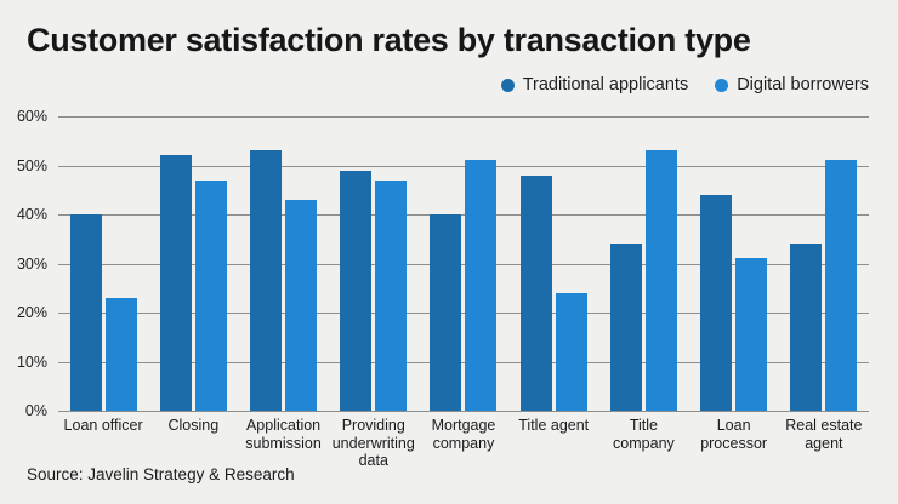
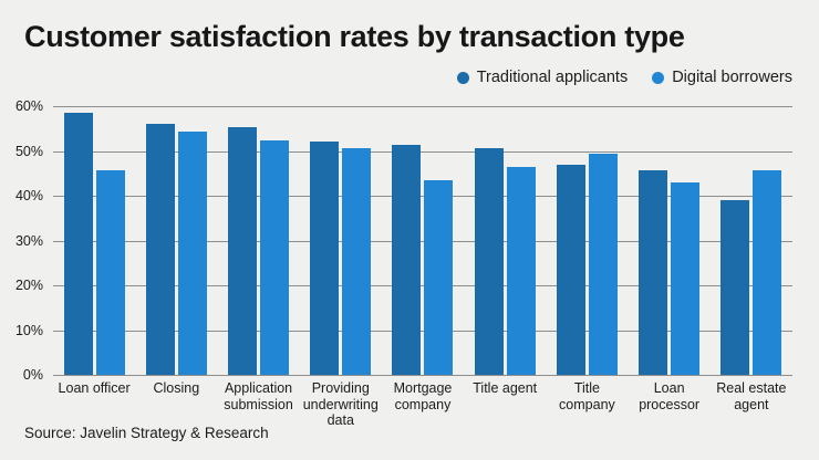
Traditional applicants/Loan officer: 40% -> 58%
Digital borrowers/Loan officer: 23% -> 46%
Traditional applicants/Closing: 52% -> 56%
Digital borrowers/Closing: 47% -> 54%
Traditional applicants/Application submission: 53% -> 55%
Digital borrowers/Application submission: 43% -> 52%
Traditional applicants/Providing underwriting data: 49% -> 52%
Digital borrowers/Providing underwriting data: 47% -> 50%
Traditional applicants/Mortgage company: 40% -> 51%
Digital borrowers/Mortgage company: 51% -> 44%
Traditional applicants/Title agent: 48% -> 50%
Digital borrowers/Title agent: 24% -> 46%
Traditional applicants/Title company: 34% -> 47%
Digital borrowers/Title company: 53% -> 50%
Traditional applicants/Loan processor: 44% -> 46%
Digital borrowers/Loan processor: 31% -> 43%
Traditional applicants/Real estate agent: 34% -> 39%
Digital borrowers/Real estate agent: 51% -> 46%
